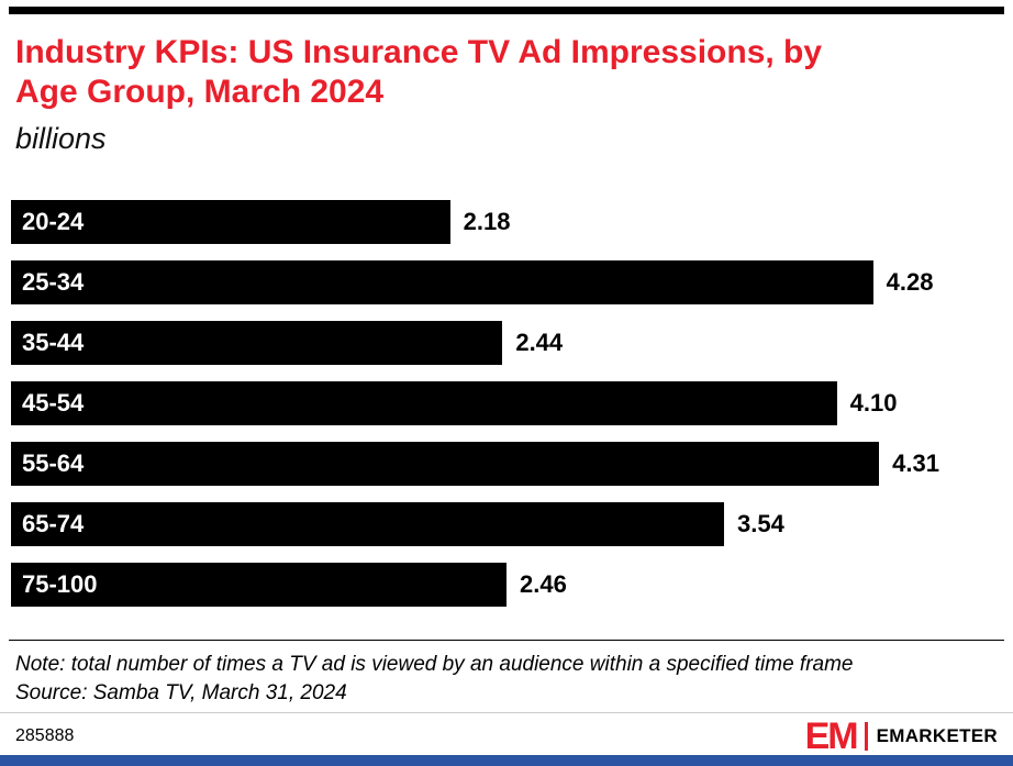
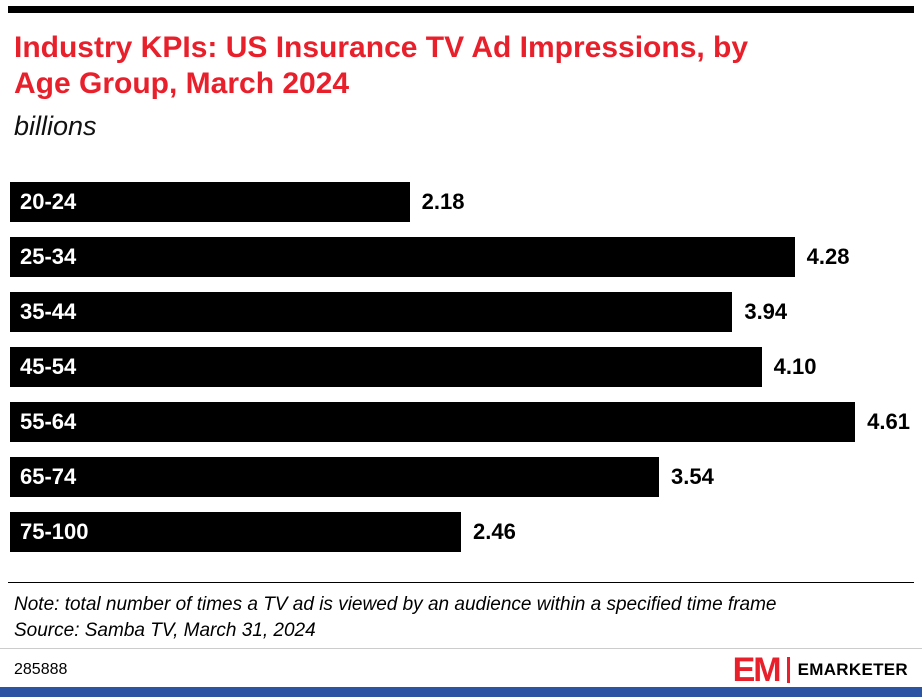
35-44: 2.44 -> 3.94
55-64: 4.31 -> 4.61
